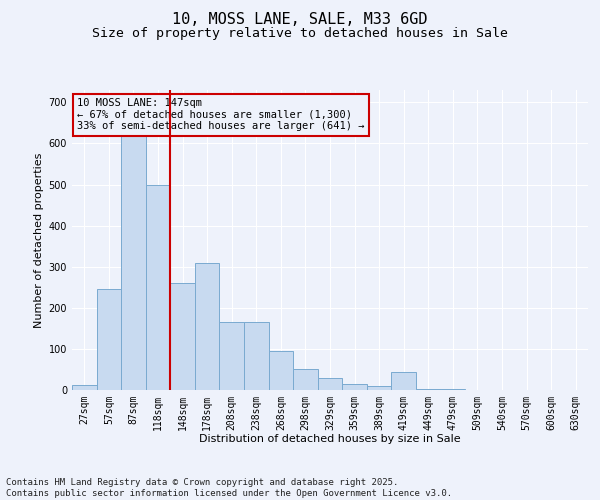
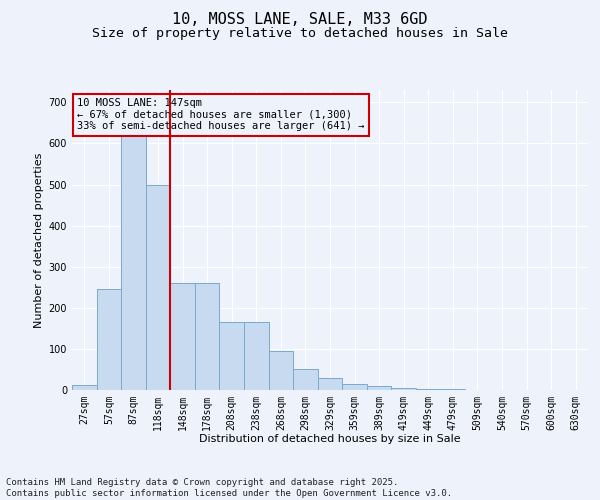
178sqm: 310 -> 260
419sqm: 45 -> 5
